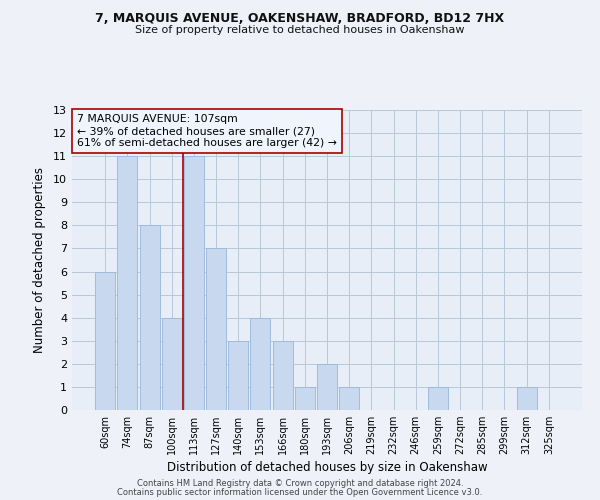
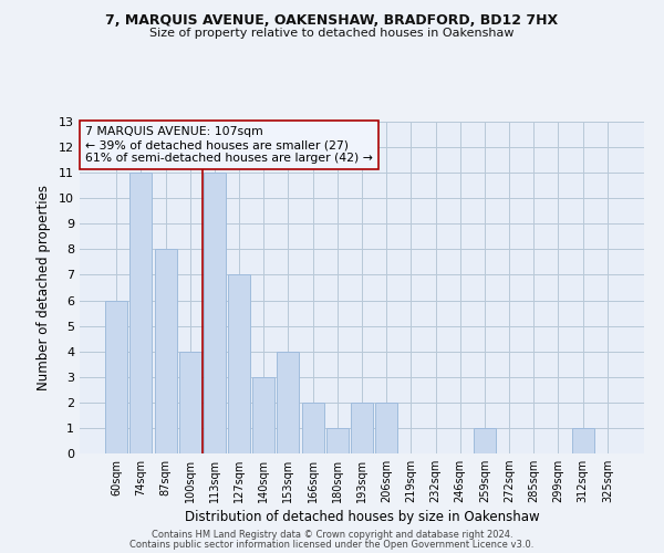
166sqm: 3 -> 2
206sqm: 1 -> 2
